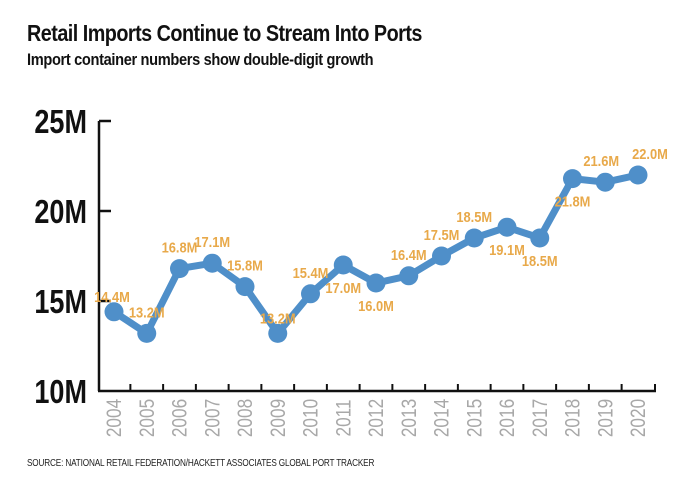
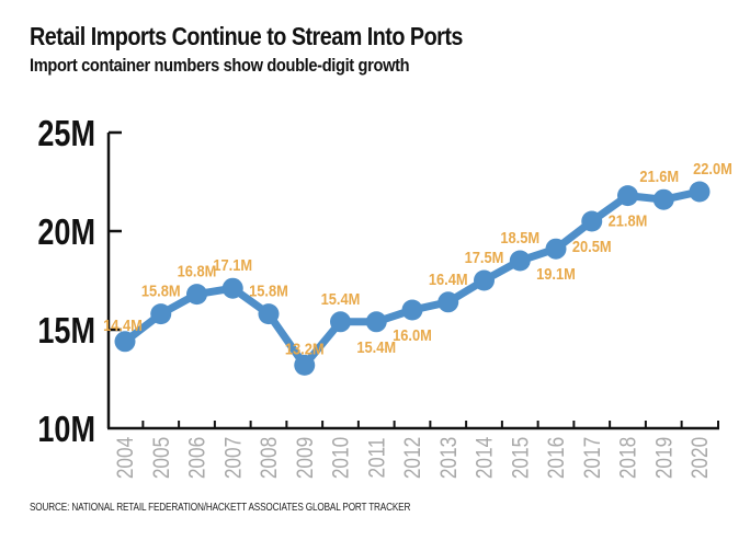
2005: 13.2M -> 15.8M
2011: 17.0M -> 15.4M
2017: 18.5M -> 20.5M
